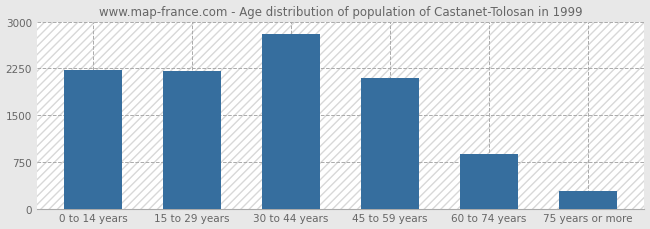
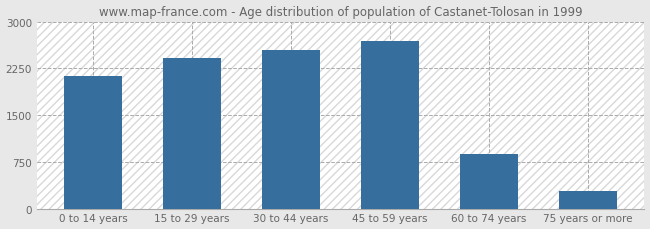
0 to 14 years: 2220 -> 2120
15 to 29 years: 2200 -> 2420
30 to 44 years: 2800 -> 2540
45 to 59 years: 2100 -> 2680
